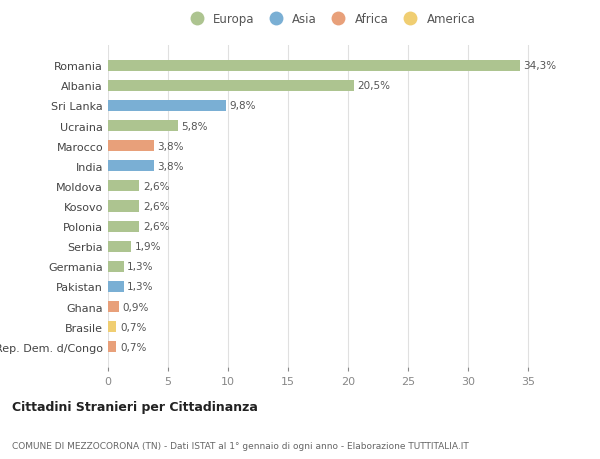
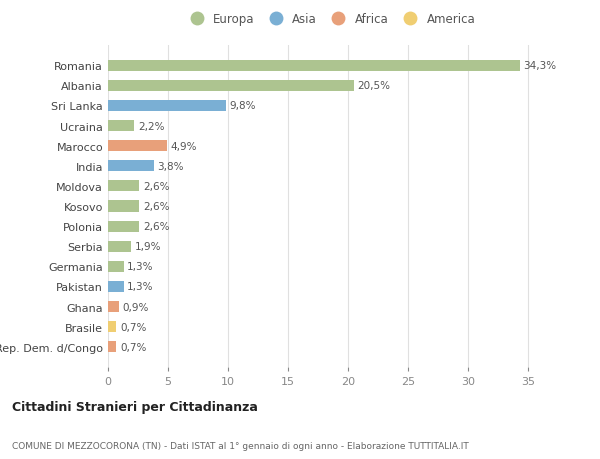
Ucraina: 5,8% -> 2,2%
Marocco: 3,8% -> 4,9%
